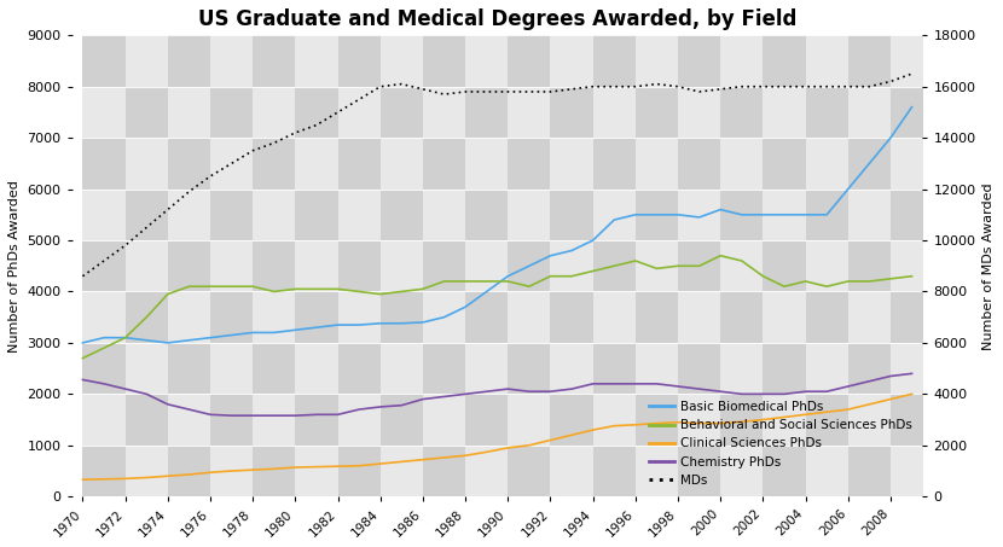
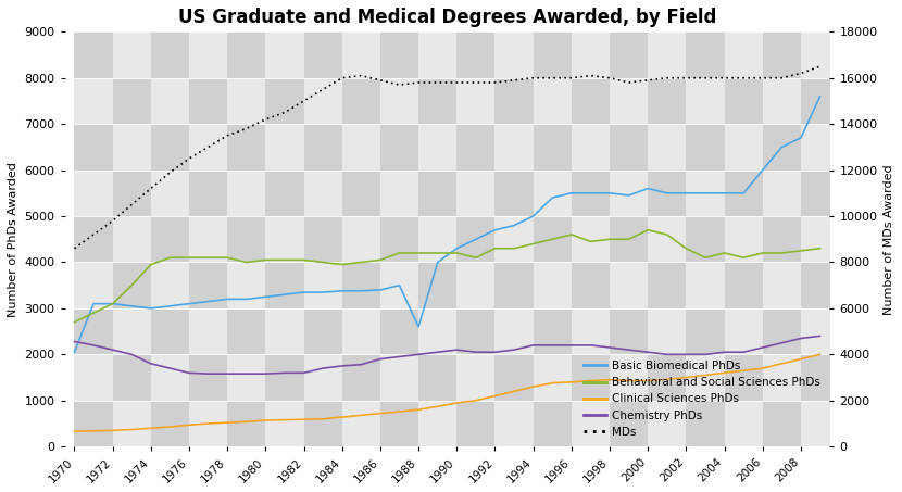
Basic Biomedical PhDs/1970: 3000 -> 2050
Basic Biomedical PhDs/1988: 3700 -> 2600
Basic Biomedical PhDs/2008: 7000 -> 6700
